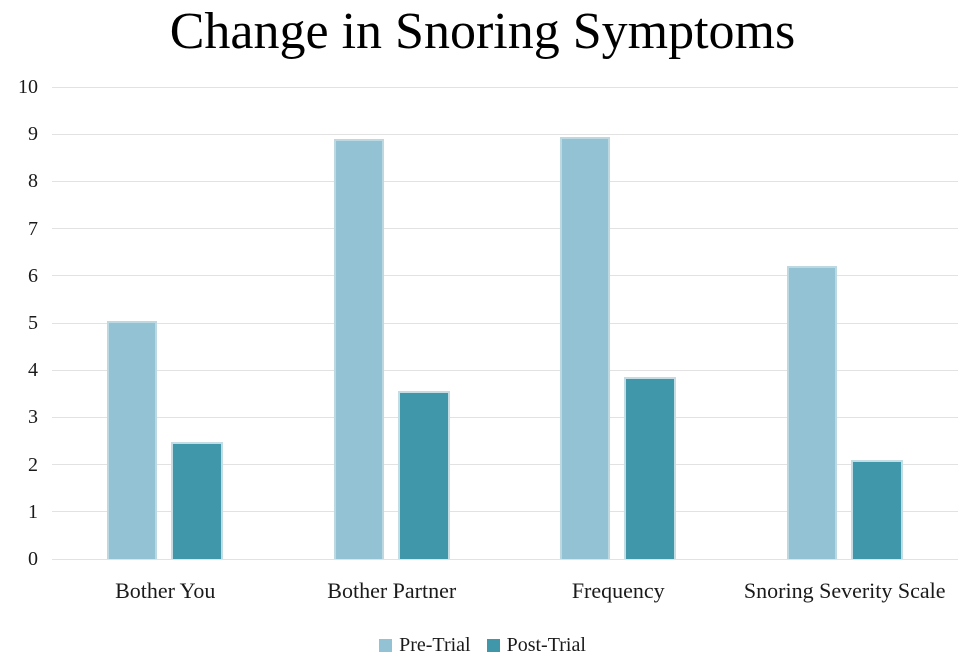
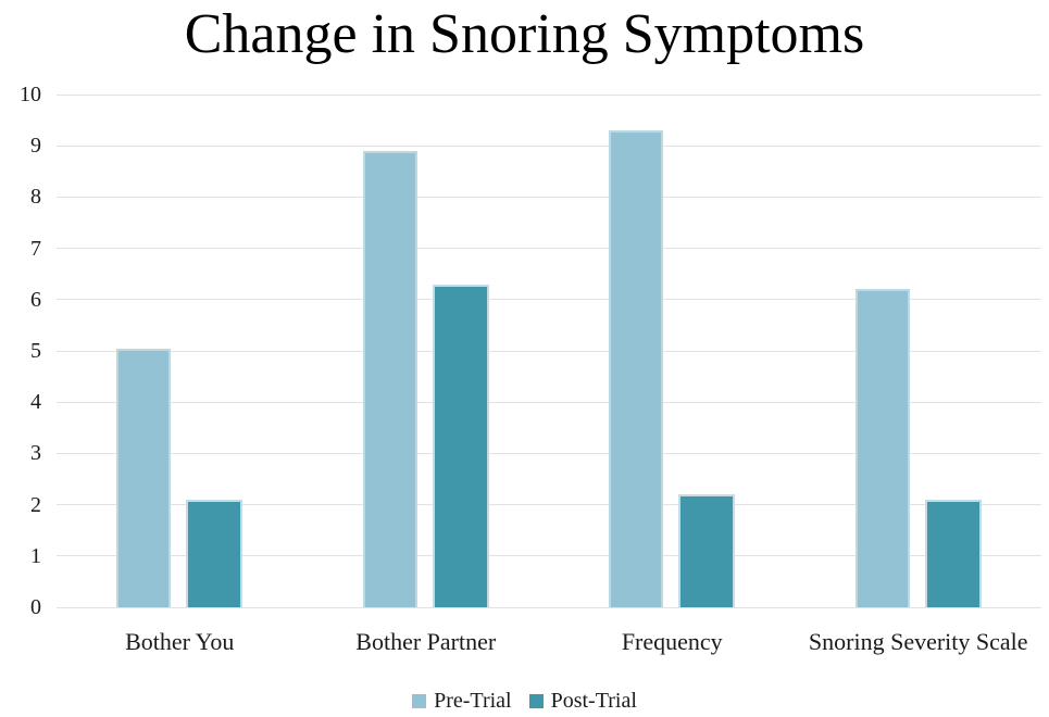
Post-Trial/Bother You: 2.5 -> 2.1
Post-Trial/Bother Partner: 3.5 -> 6.3
Pre-Trial/Frequency: 8.9 -> 9.3
Post-Trial/Frequency: 3.9 -> 2.2
